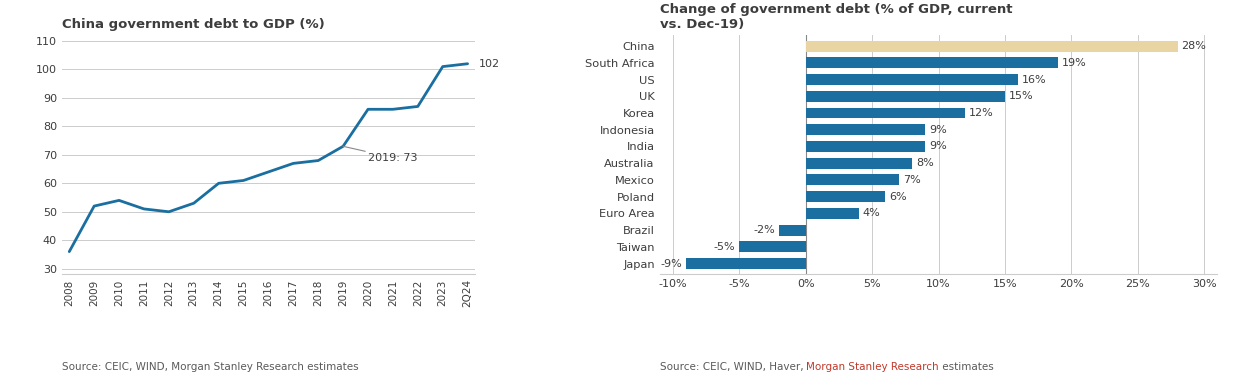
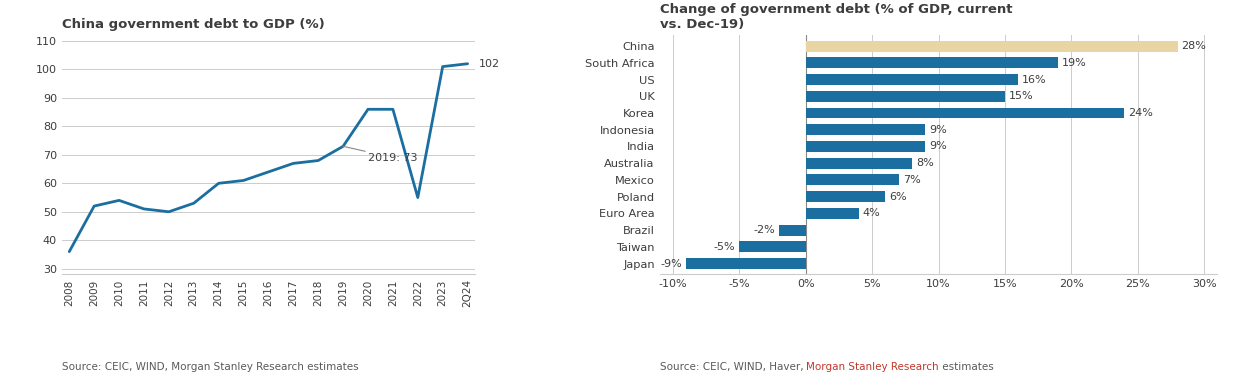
China government debt to GDP (%)/2022: 87 -> 55
Change of government debt (% of GDP, current vs. Dec-19)/Korea: 12% -> 24%
